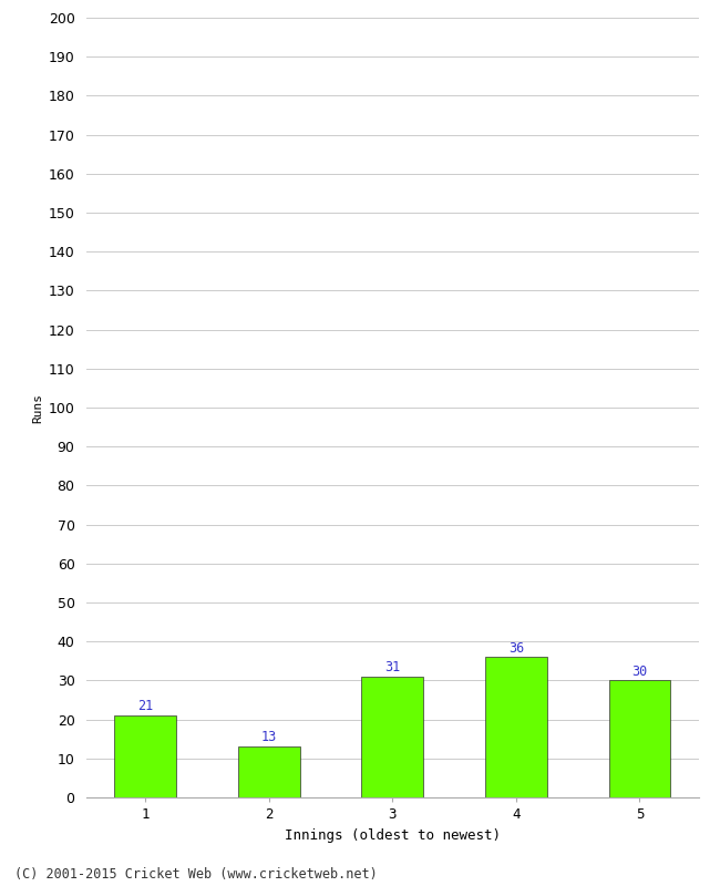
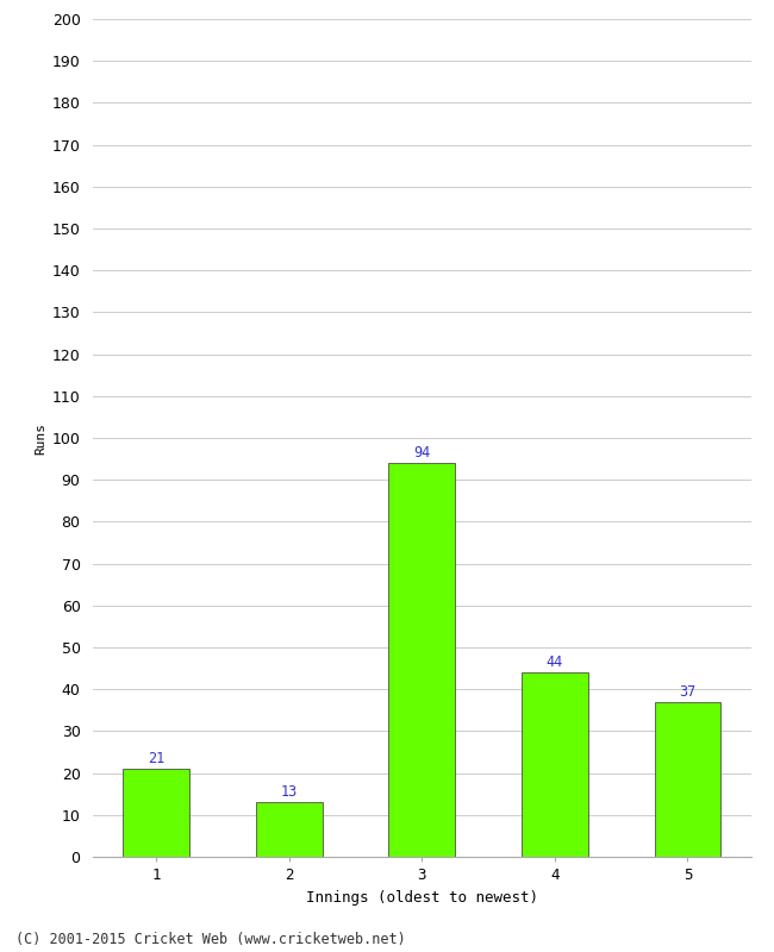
3: 31 -> 94
4: 36 -> 44
5: 30 -> 37
